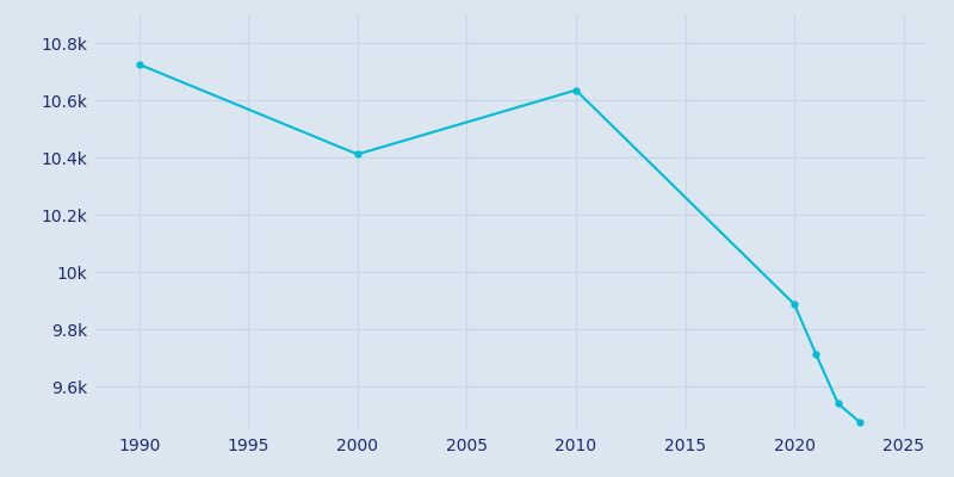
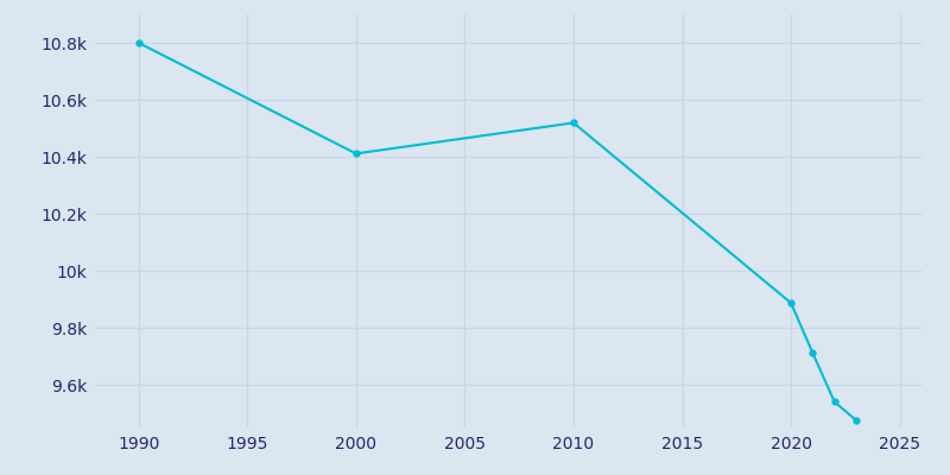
1990: 10.725k -> 10.800k
2010: 10.635k -> 10.519k
